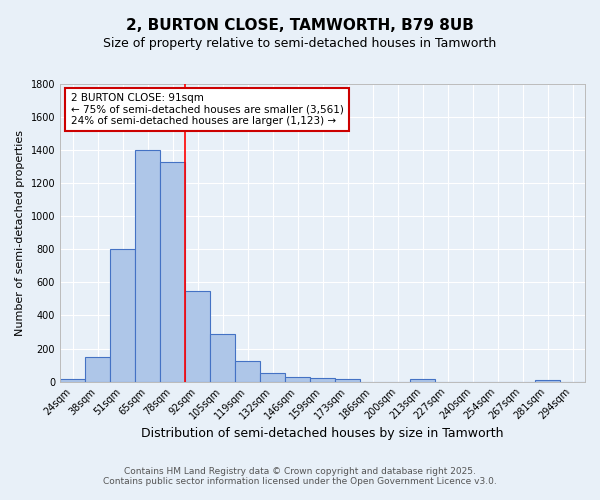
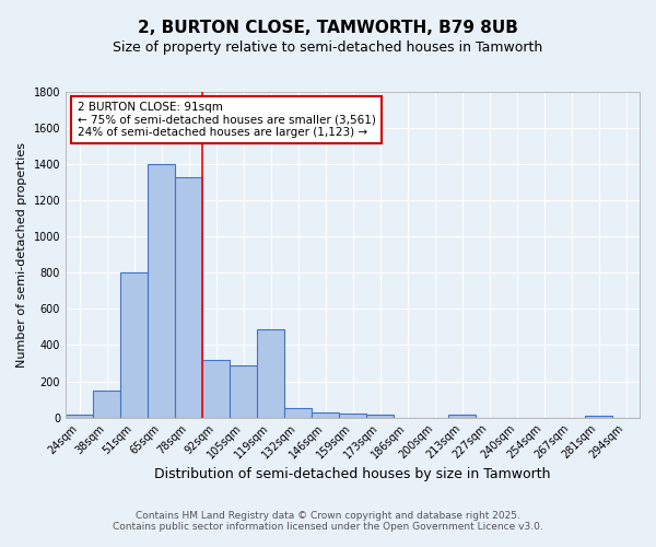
92sqm: 550 -> 320
119sqm: 120 -> 490
